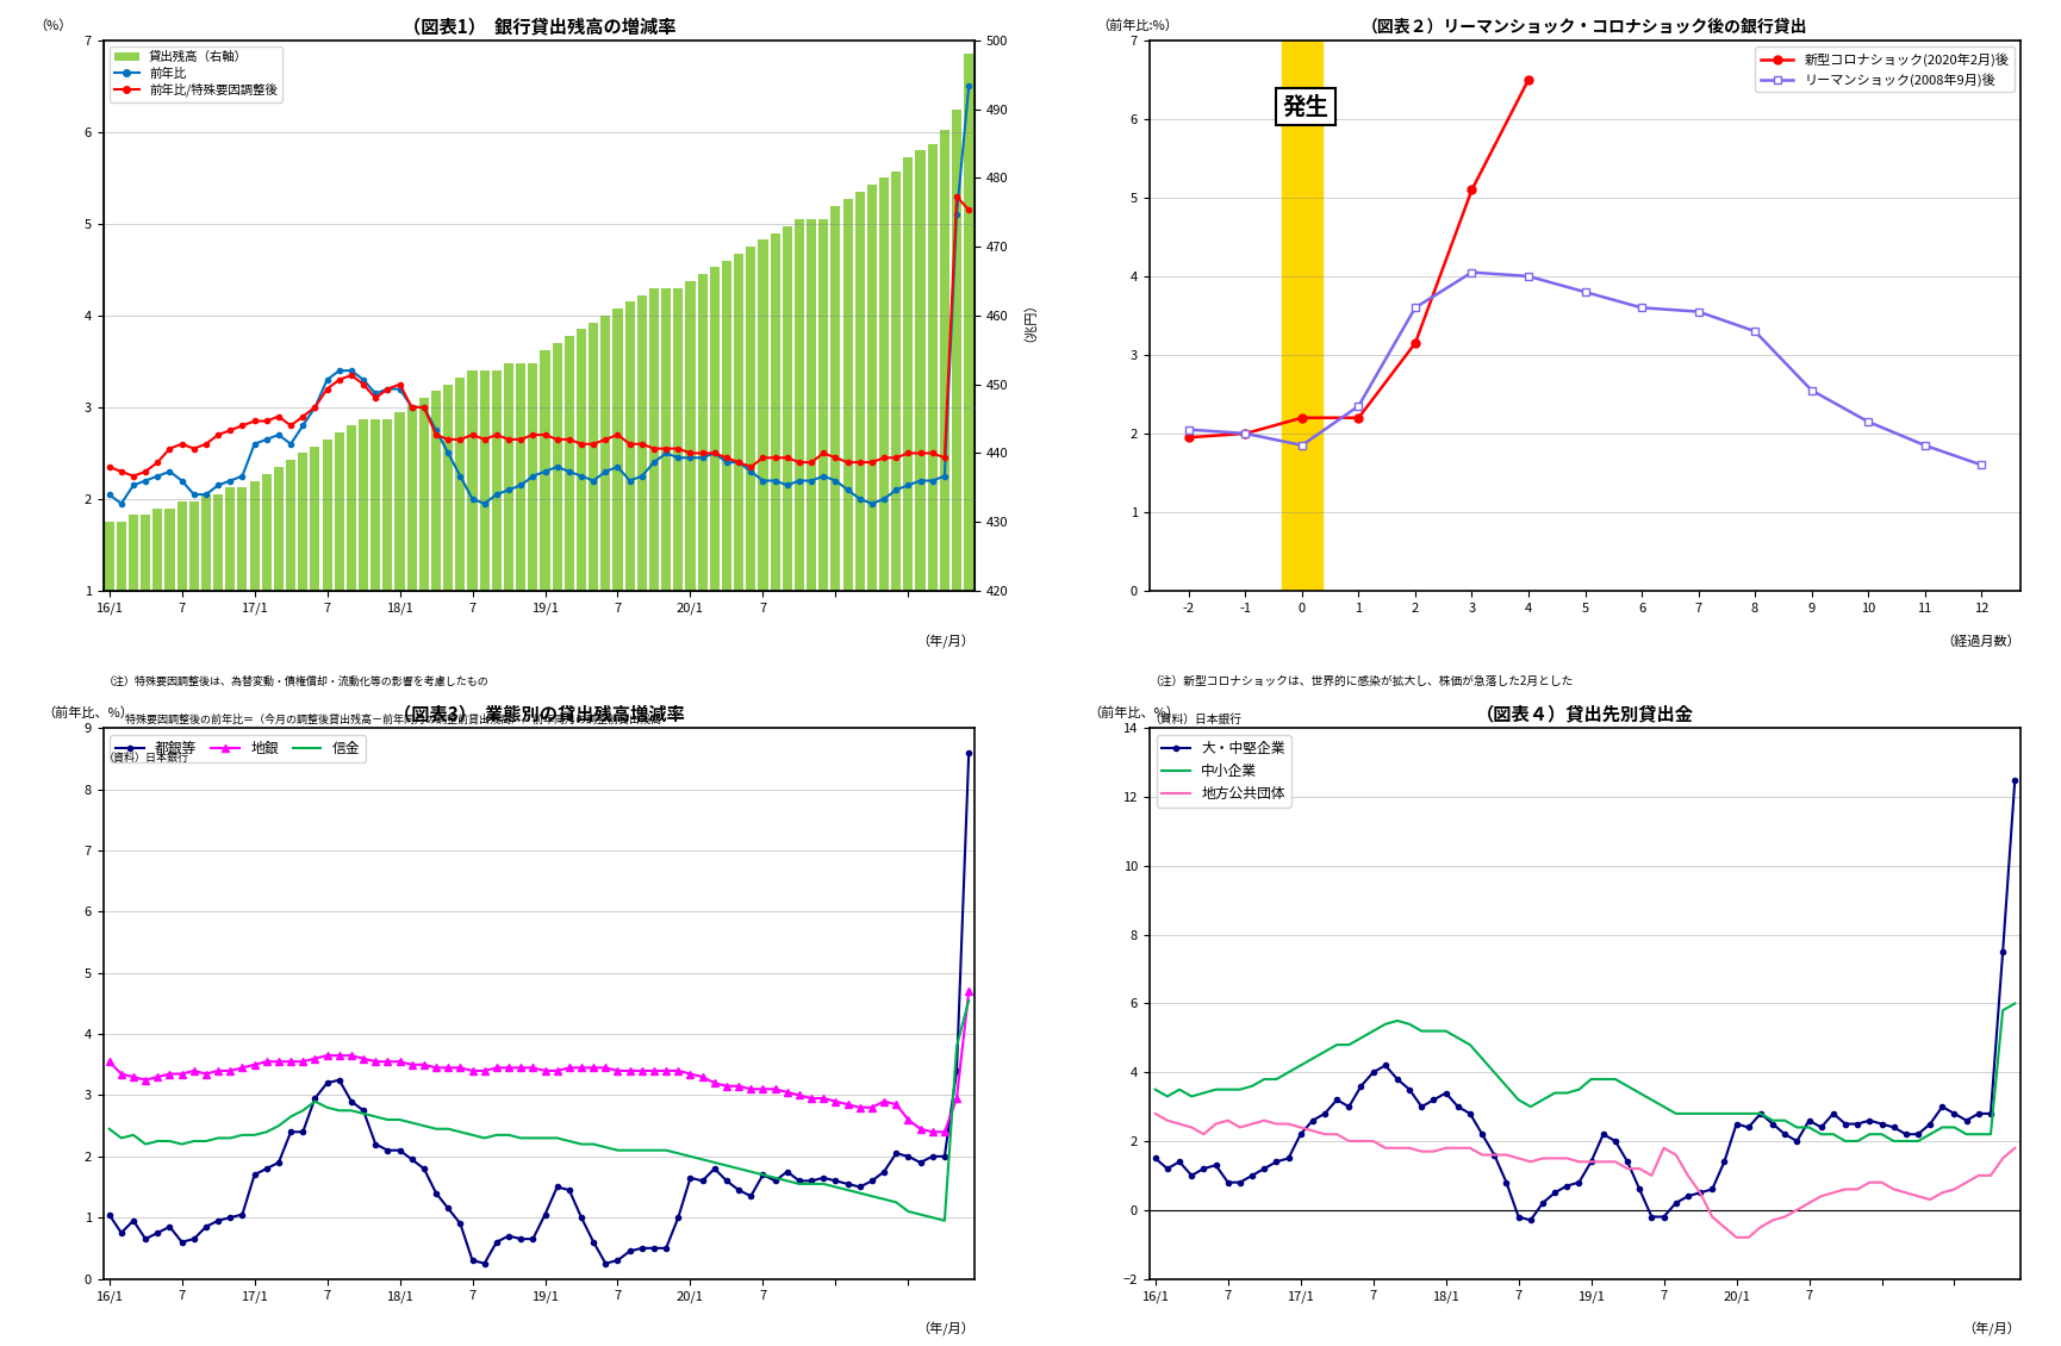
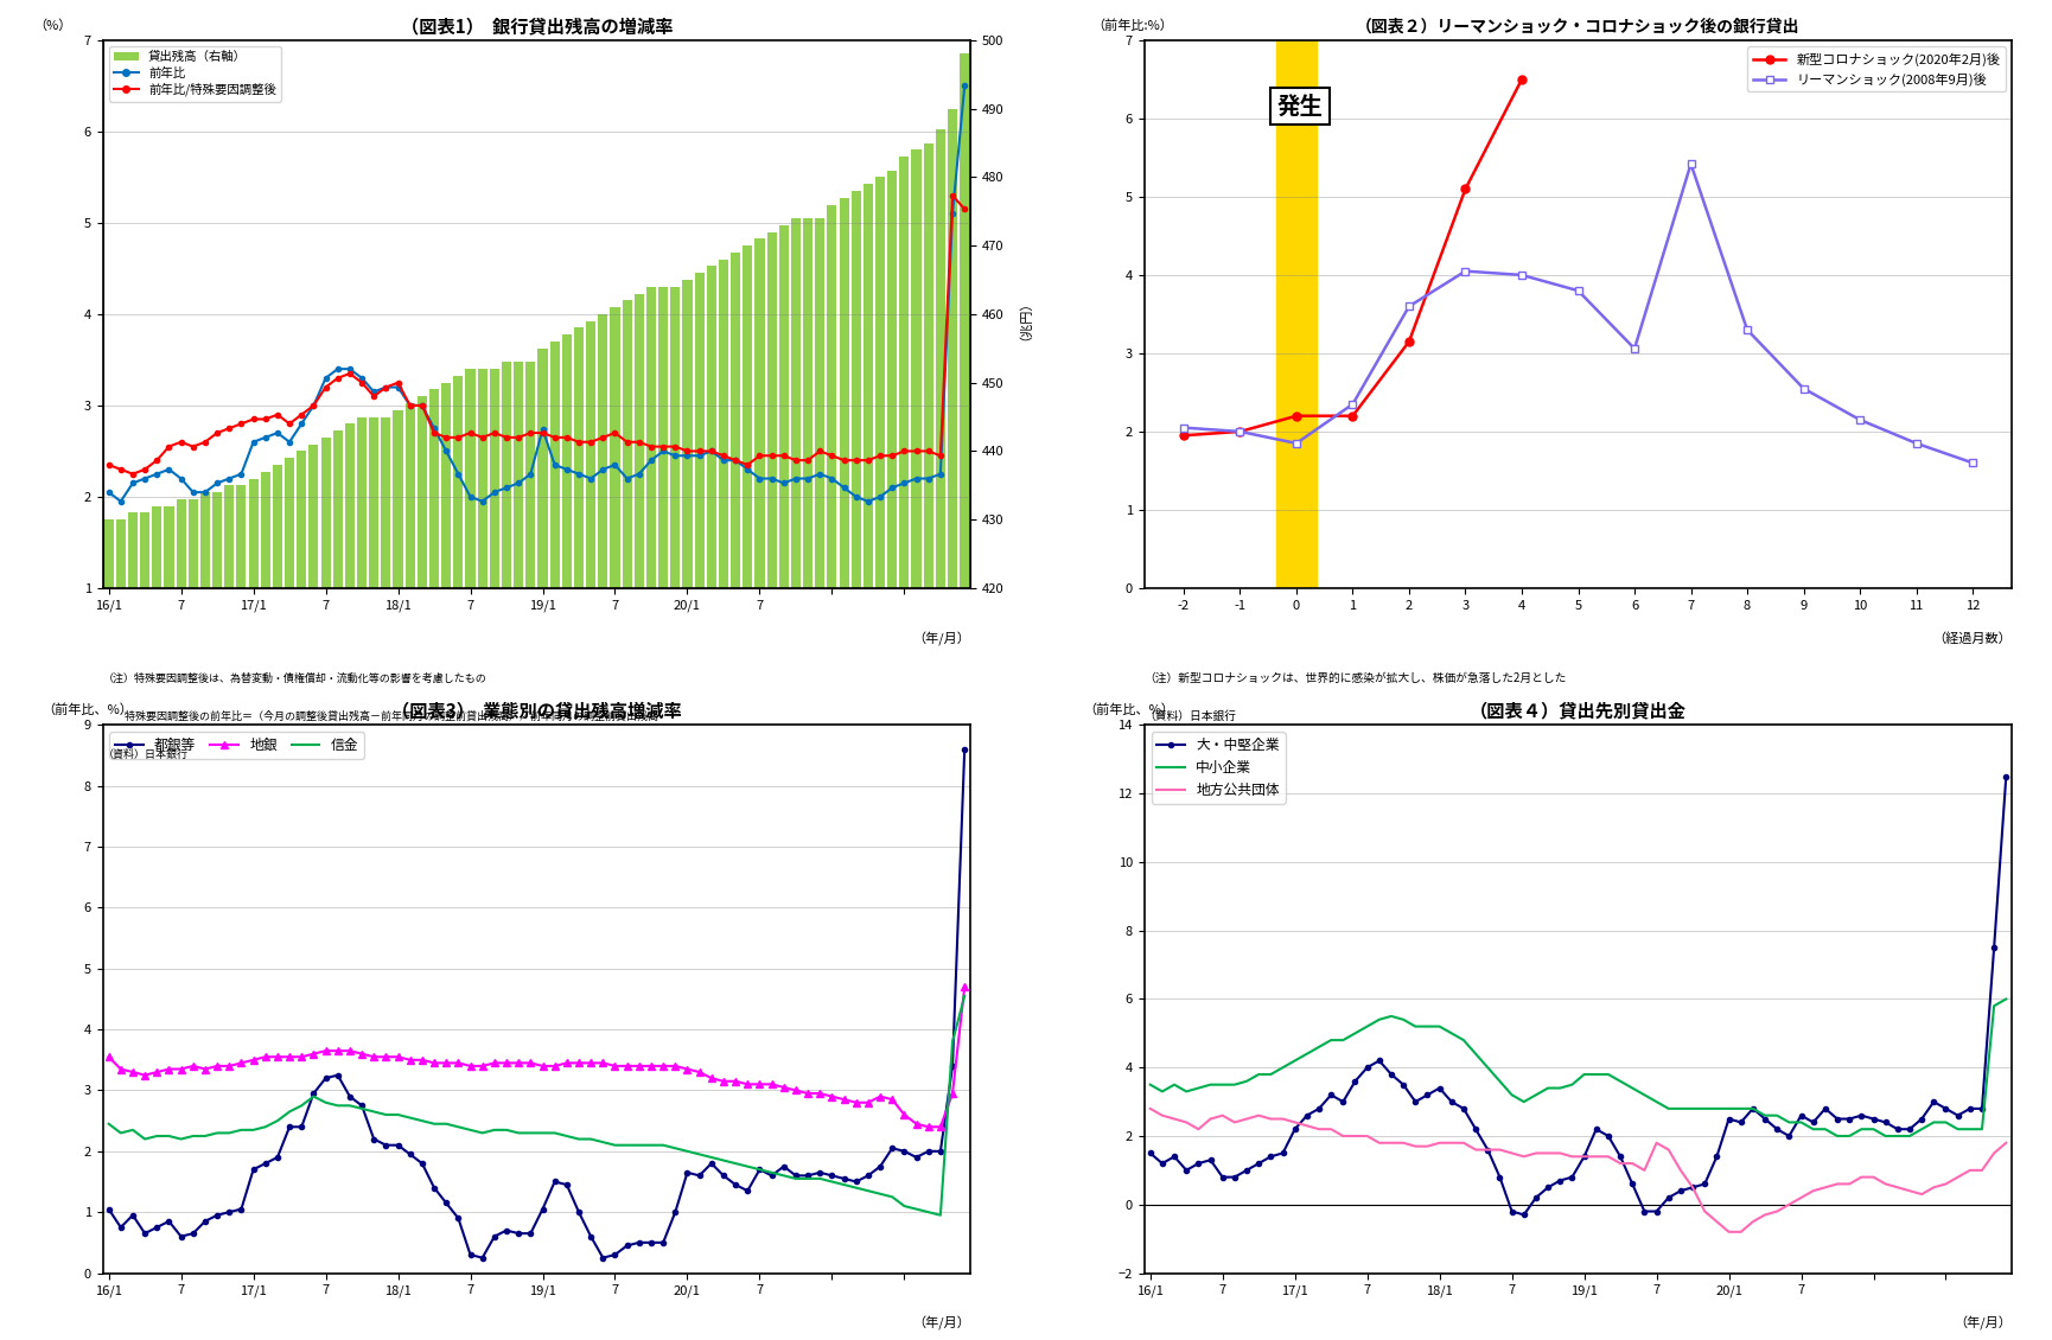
（図表1） 銀行貸出残高の増減率/前年比/19/1: 2.30 -> 2.74
（図表２）リーマンショック・コロナショック後の銀行貸出/リーマンショック(2008年9月)後/6: 3.60 -> 3.06
（図表２）リーマンショック・コロナショック後の銀行貸出/リーマンショック(2008年9月)後/7: 3.55 -> 5.42
